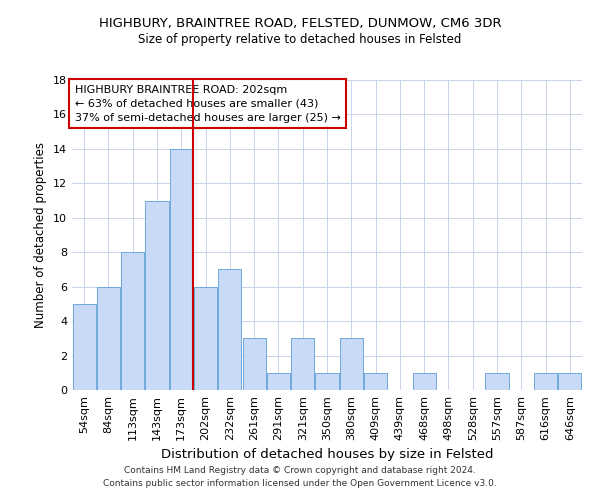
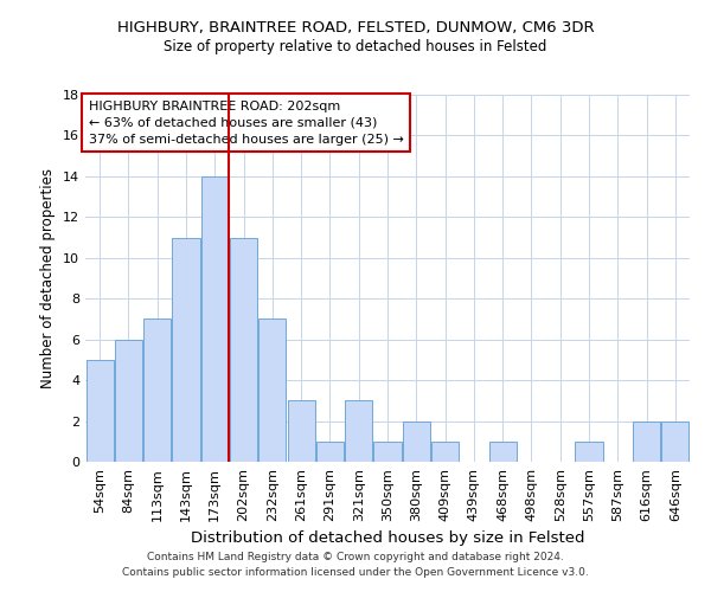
113sqm: 8 -> 7
202sqm: 6 -> 11
380sqm: 3 -> 2
616sqm: 1 -> 2
646sqm: 1 -> 2
